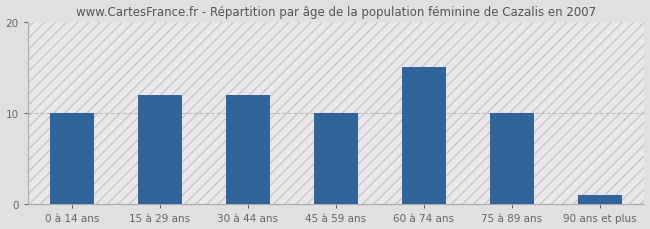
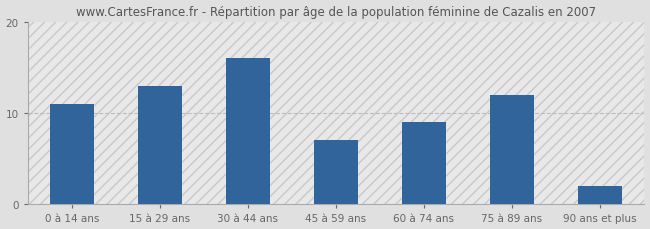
0 à 14 ans: 10 -> 11
15 à 29 ans: 12 -> 13
30 à 44 ans: 12 -> 16
45 à 59 ans: 10 -> 7
60 à 74 ans: 15 -> 9
75 à 89 ans: 10 -> 12
90 ans et plus: 1 -> 2
